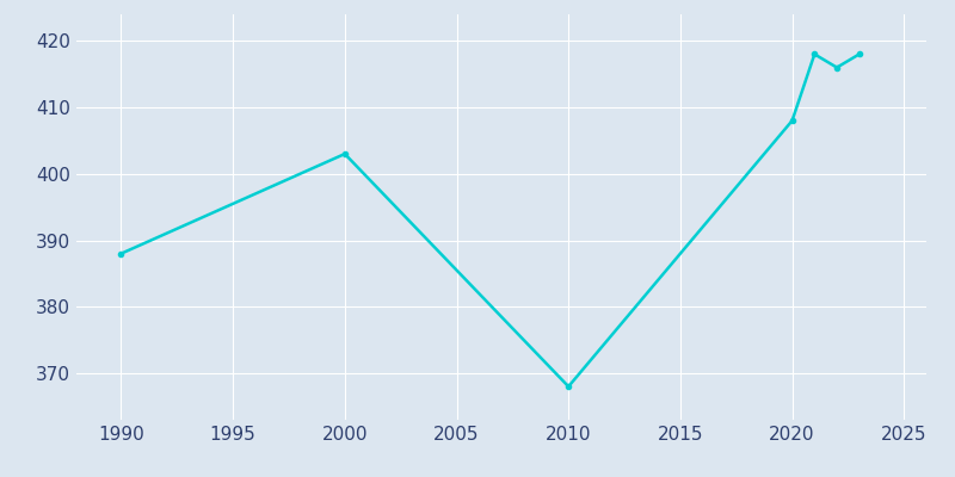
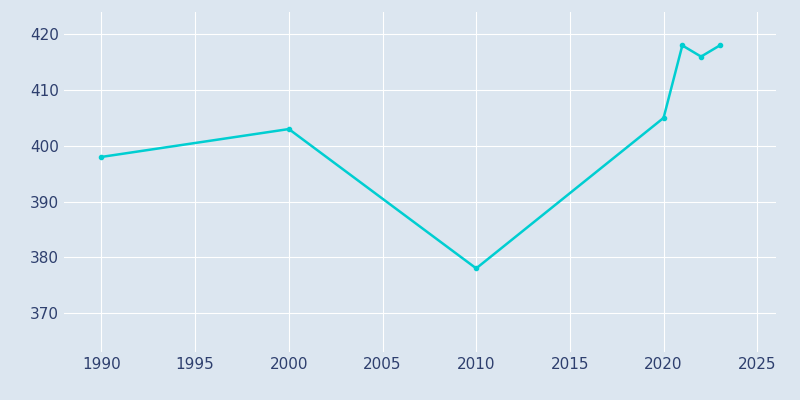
1990: 388 -> 398
2010: 368 -> 378
2020: 408 -> 405
